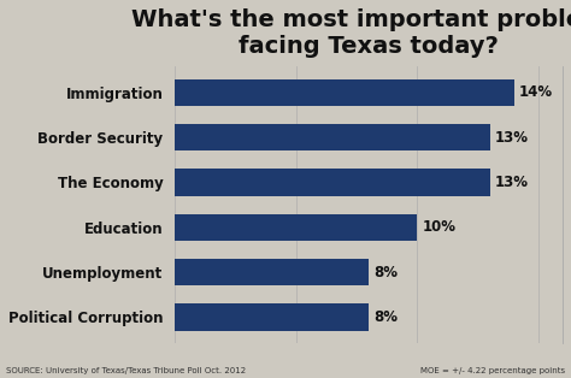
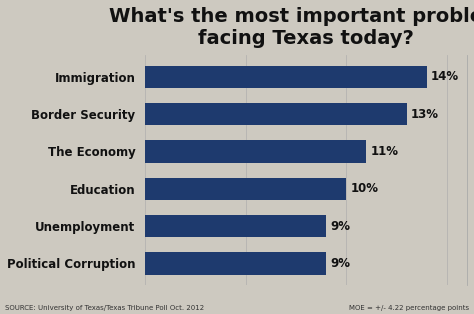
The Economy: 13% -> 11%
Unemployment: 8% -> 9%
Political Corruption: 8% -> 9%
